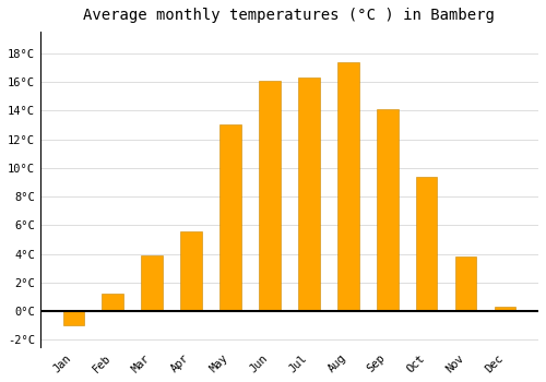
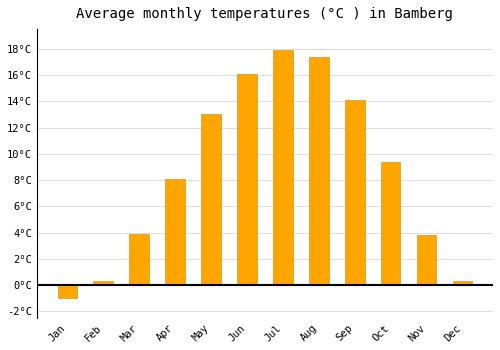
Feb: 1.2°C -> 0.3°C
Apr: 5.6°C -> 8.1°C
Jul: 16.3°C -> 17.9°C
